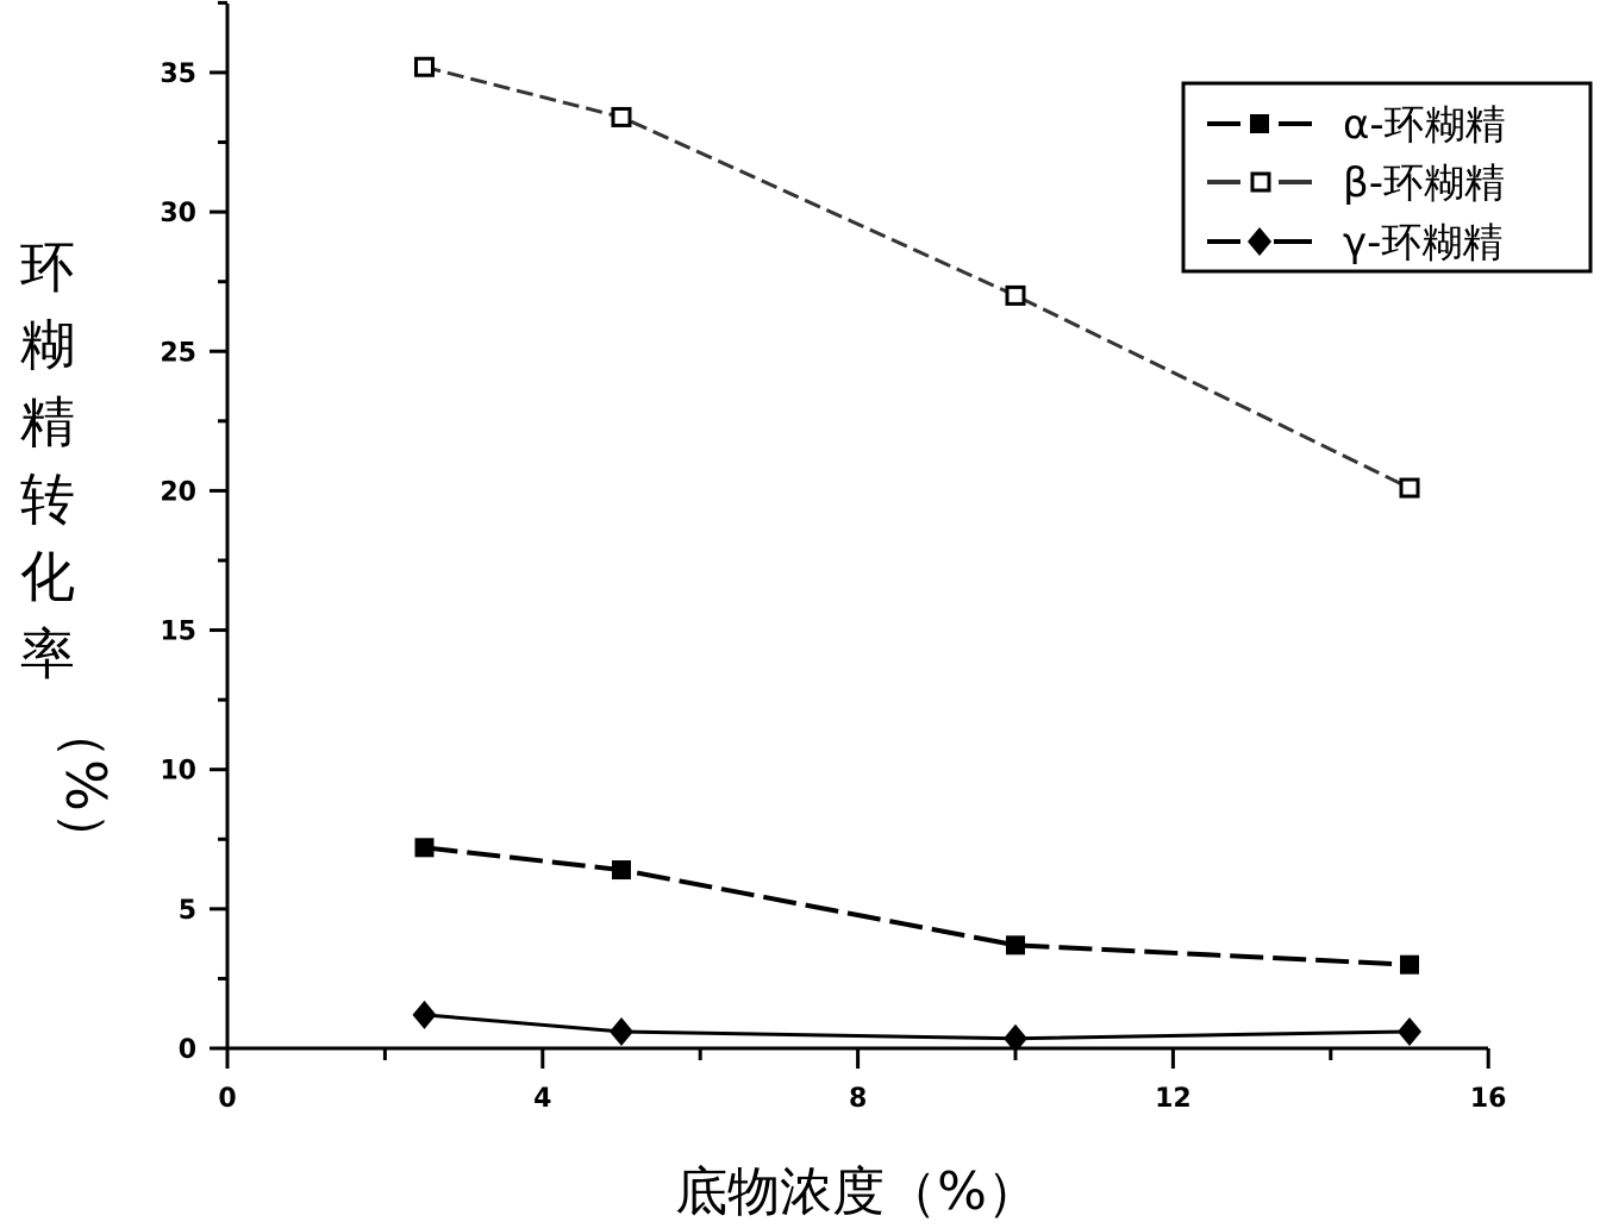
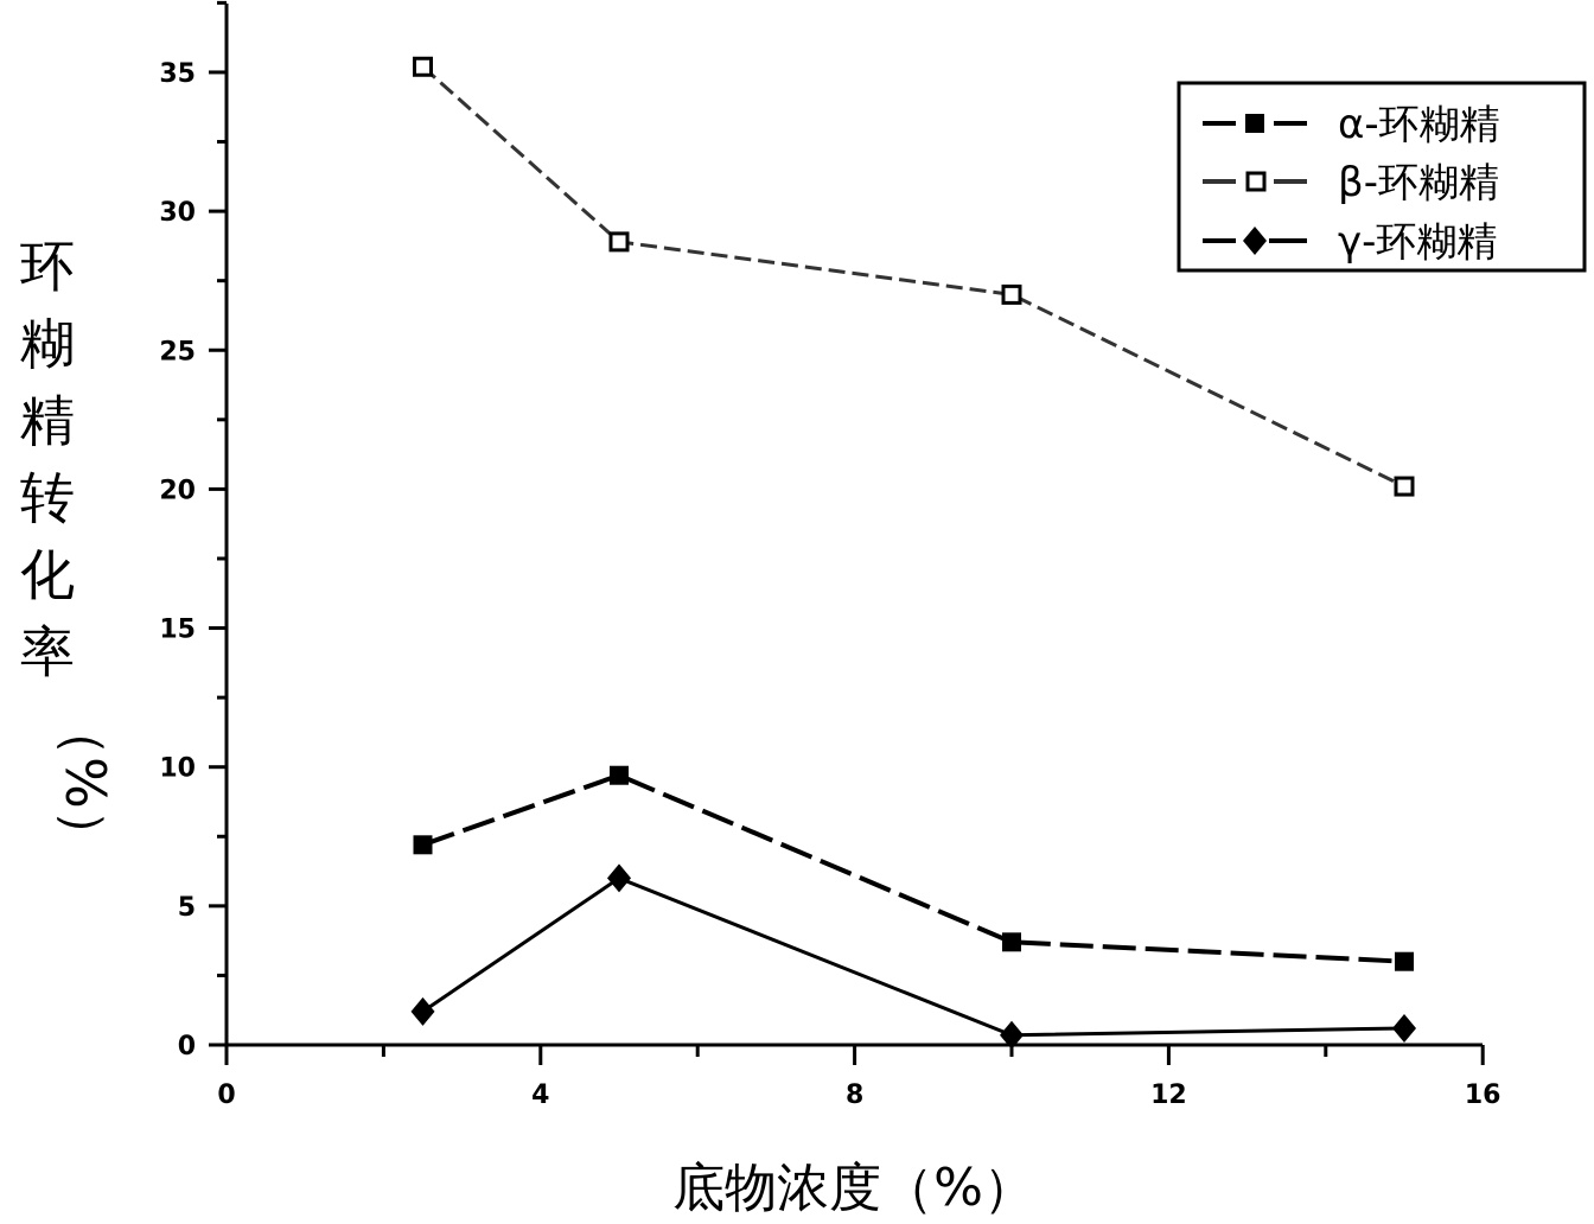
α-环糊精/5: 6.4 -> 9.7
β-环糊精/5: 33.4 -> 28.9
γ-环糊精/5: 0.6 -> 6.0
